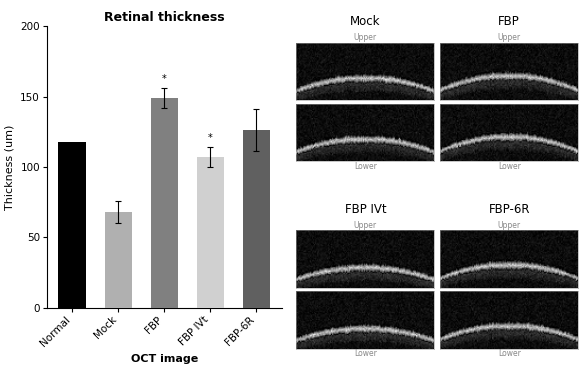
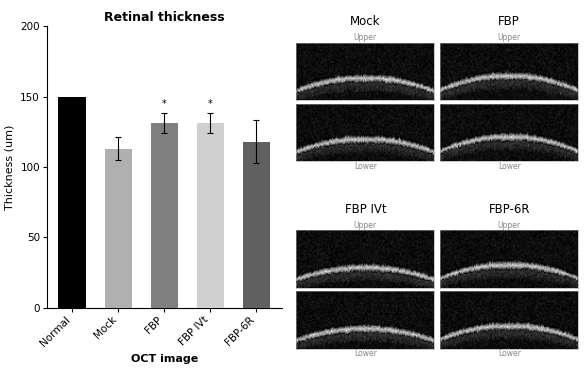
Normal: 118 -> 150
Mock: 68 -> 113
FBP: 149 -> 131
FBP IVt: 107 -> 131
FBP-6R: 126 -> 118
